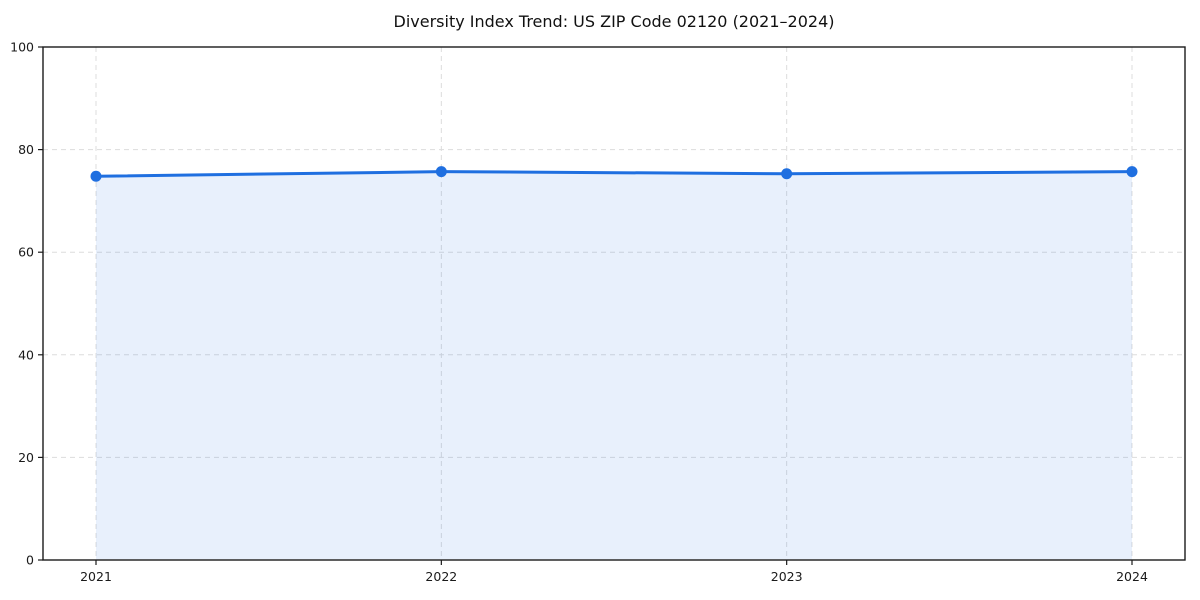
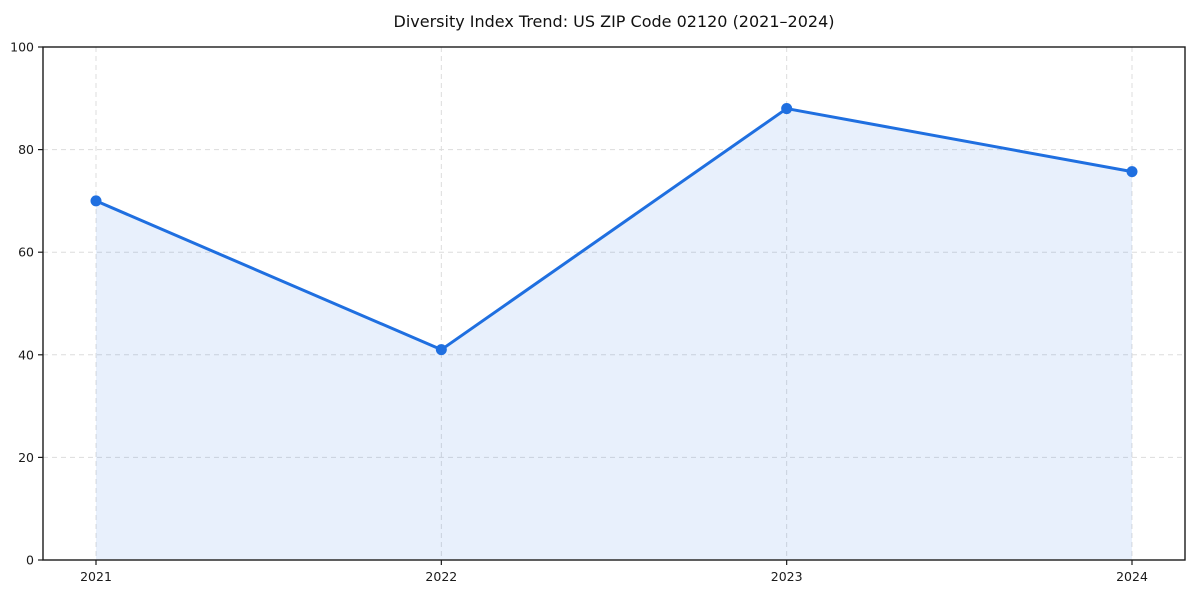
2021: 75 -> 70
2022: 76 -> 41
2023: 75 -> 88
